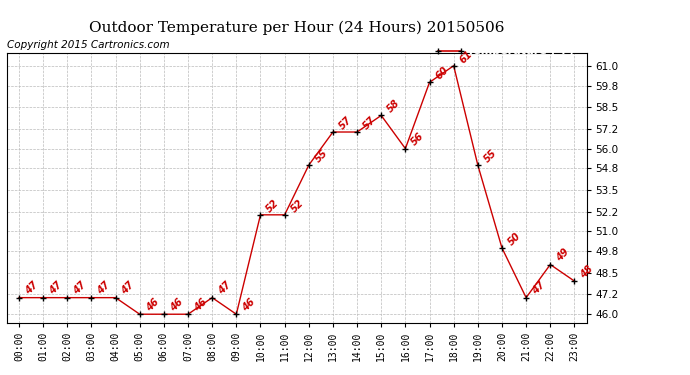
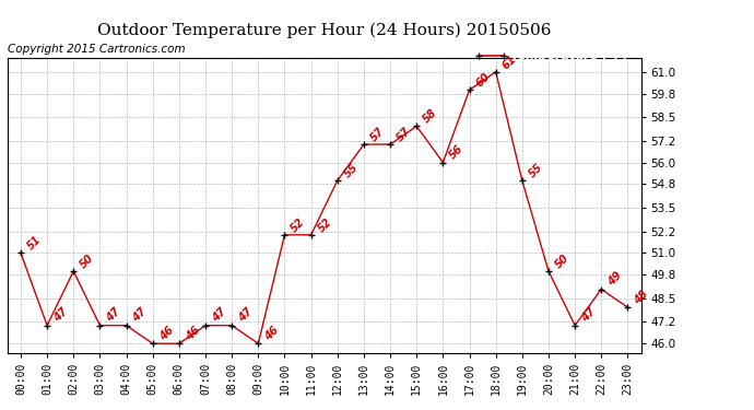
00:00: 47 -> 51
02:00: 47 -> 50
07:00: 46 -> 47
